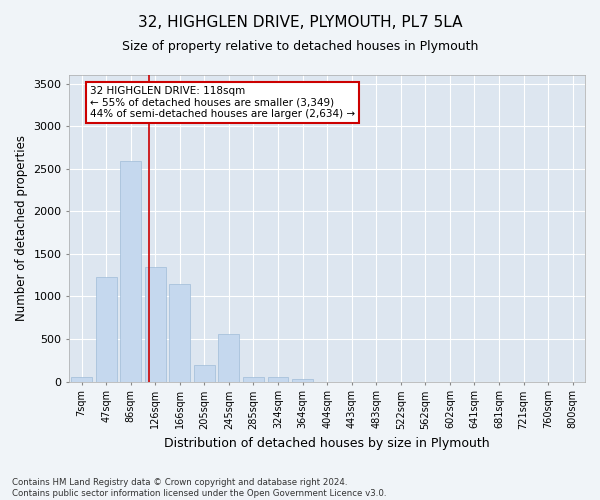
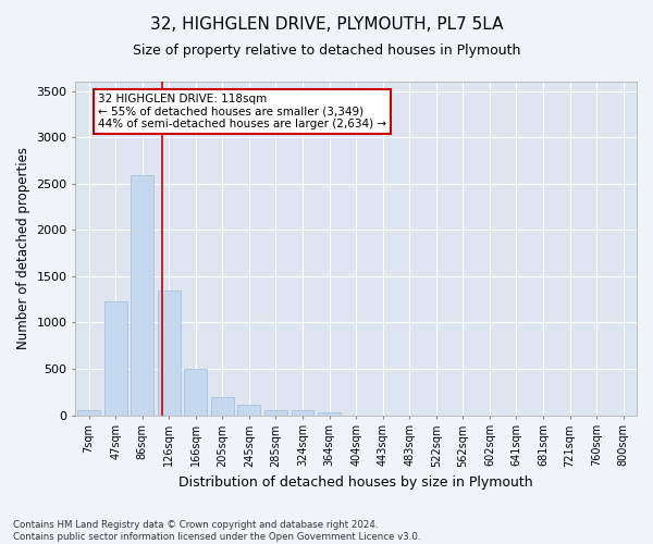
166sqm: 1140 -> 500
245sqm: 560 -> 110
